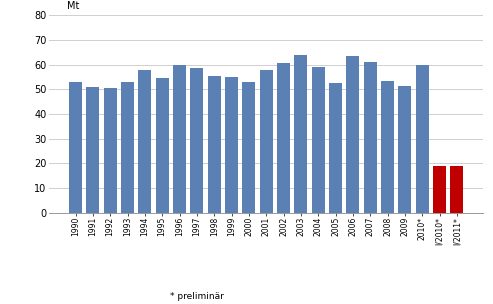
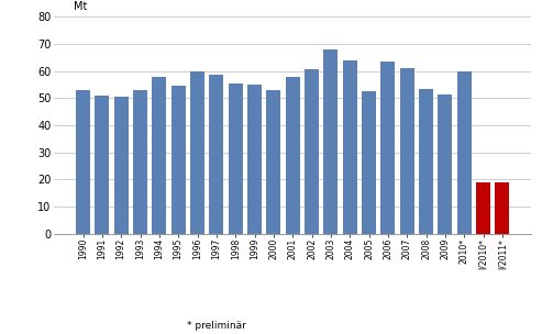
2003: 64.0 -> 68.0
2004: 59.0 -> 64.0
